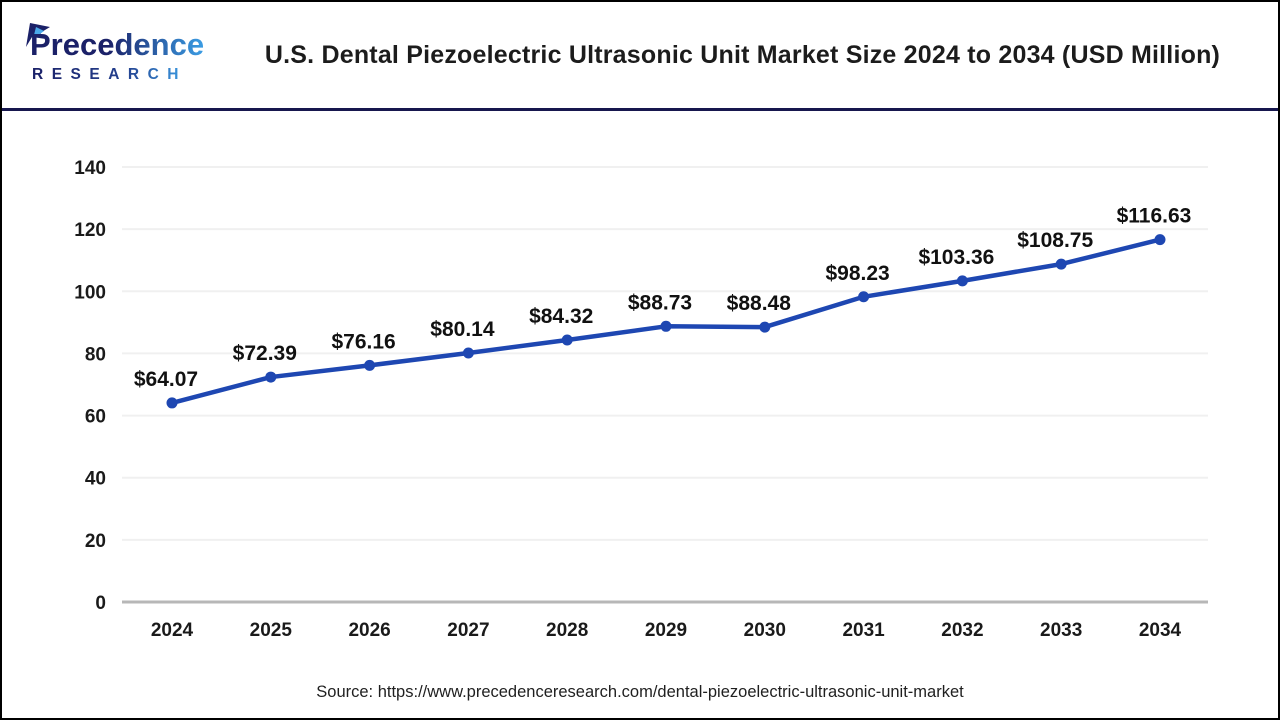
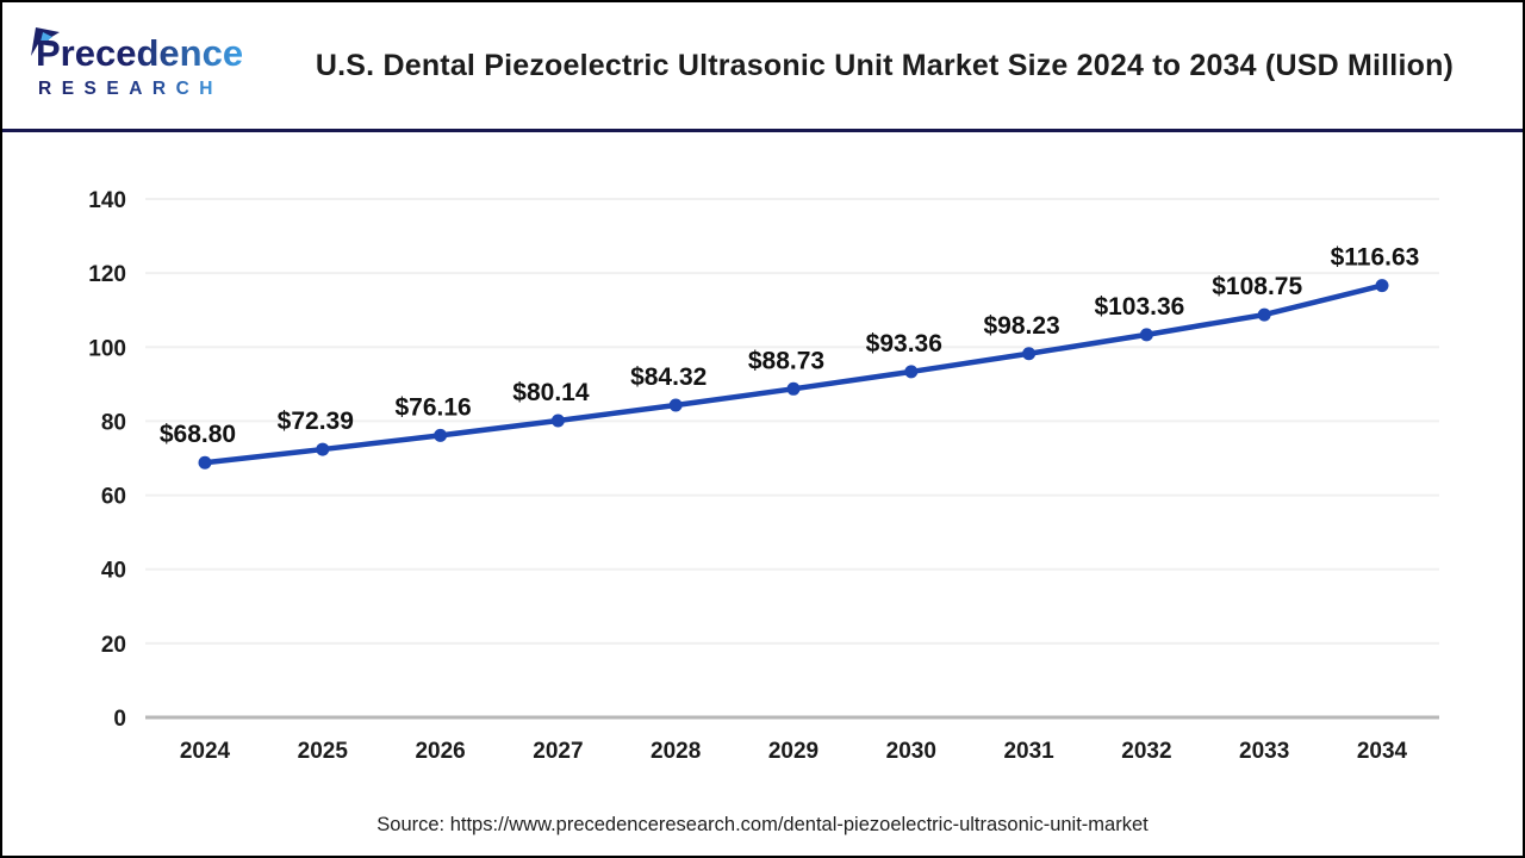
2024: $64.07 -> $68.80
2030: $88.48 -> $93.36
